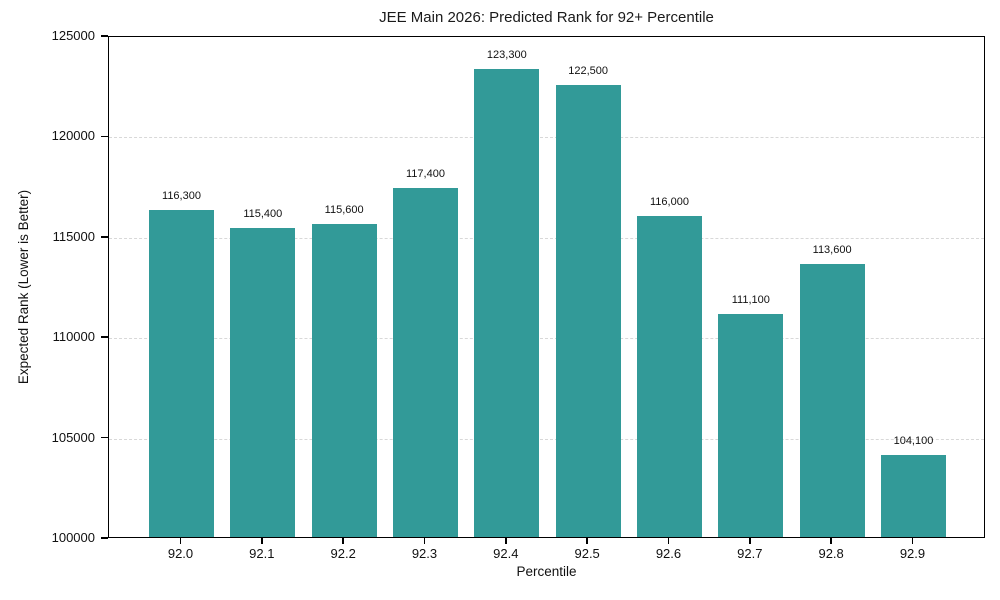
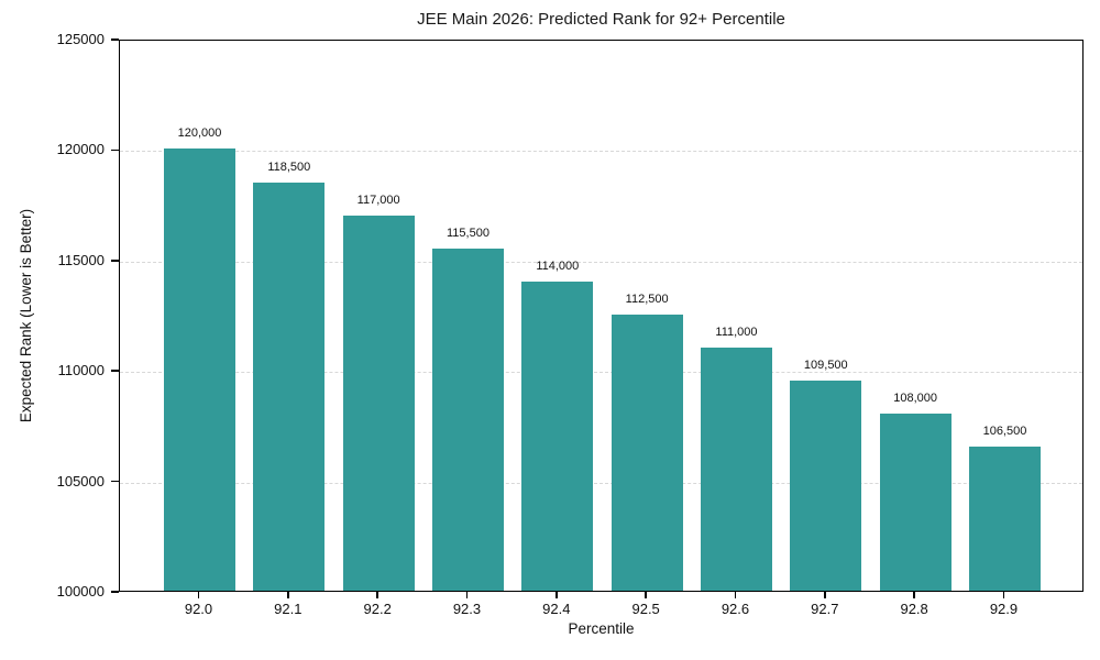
92.0: 116,300 -> 120,000
92.1: 115,400 -> 118,500
92.2: 115,600 -> 117,000
92.3: 117,400 -> 115,500
92.4: 123,300 -> 114,000
92.5: 122,500 -> 112,500
92.6: 116,000 -> 111,000
92.7: 111,100 -> 109,500
92.8: 113,600 -> 108,000
92.9: 104,100 -> 106,500
